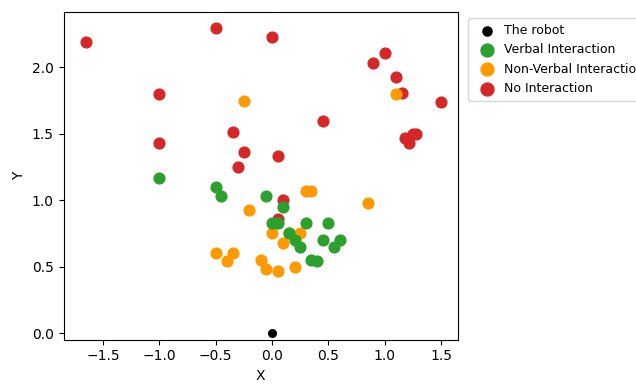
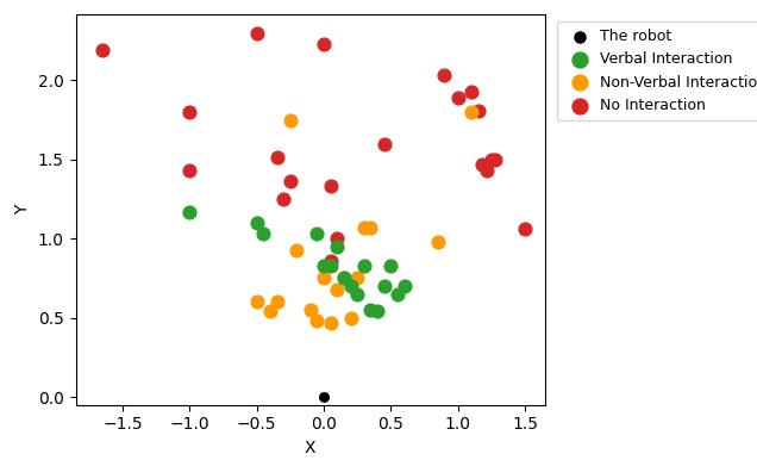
No Interaction/1.0: 2.11 -> 1.89
No Interaction/1.5: 1.74 -> 1.06
